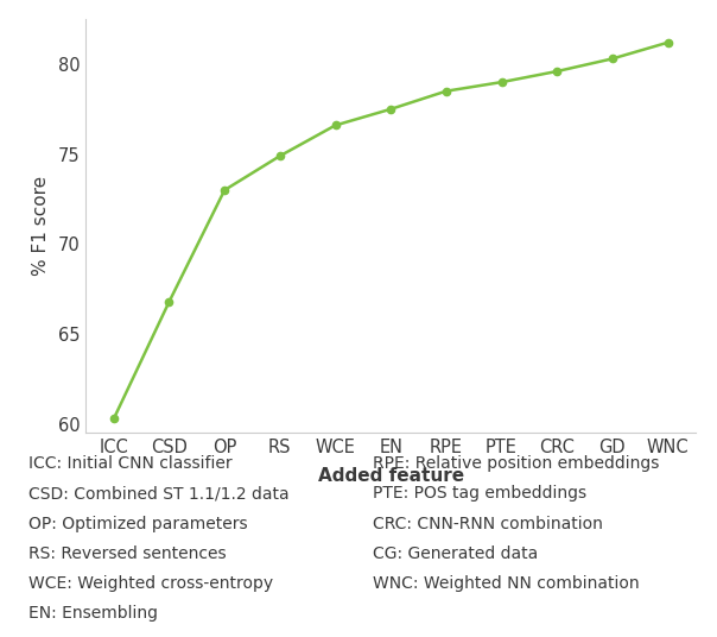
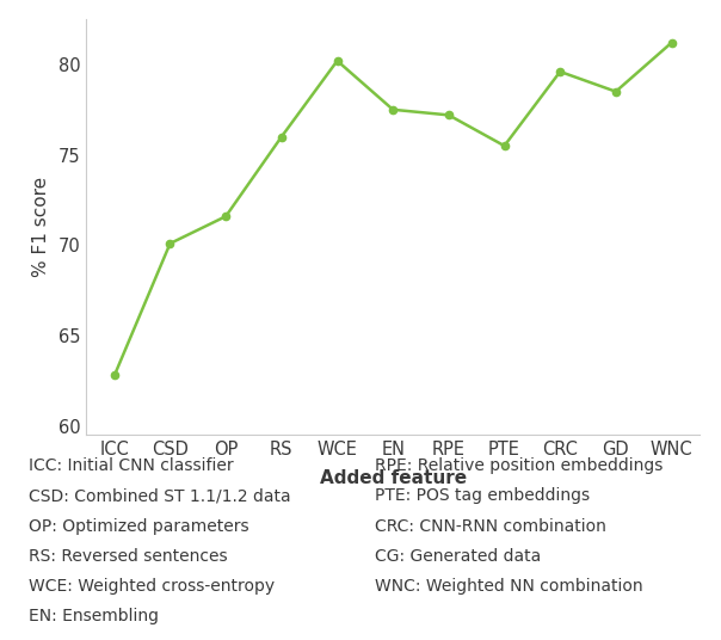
ICC: 60.3 -> 62.8
CSD: 66.8 -> 70.1
OP: 73.0 -> 71.6
RS: 74.9 -> 76.0
WCE: 76.6 -> 80.2
RPE: 78.5 -> 77.2
PTE: 79.0 -> 75.5
GD: 80.3 -> 78.5
